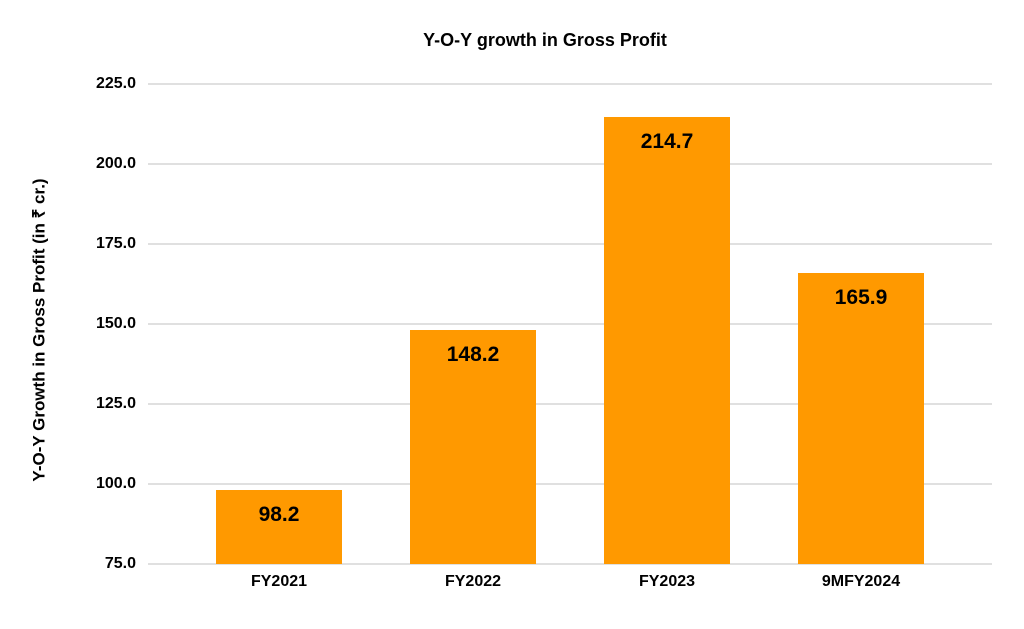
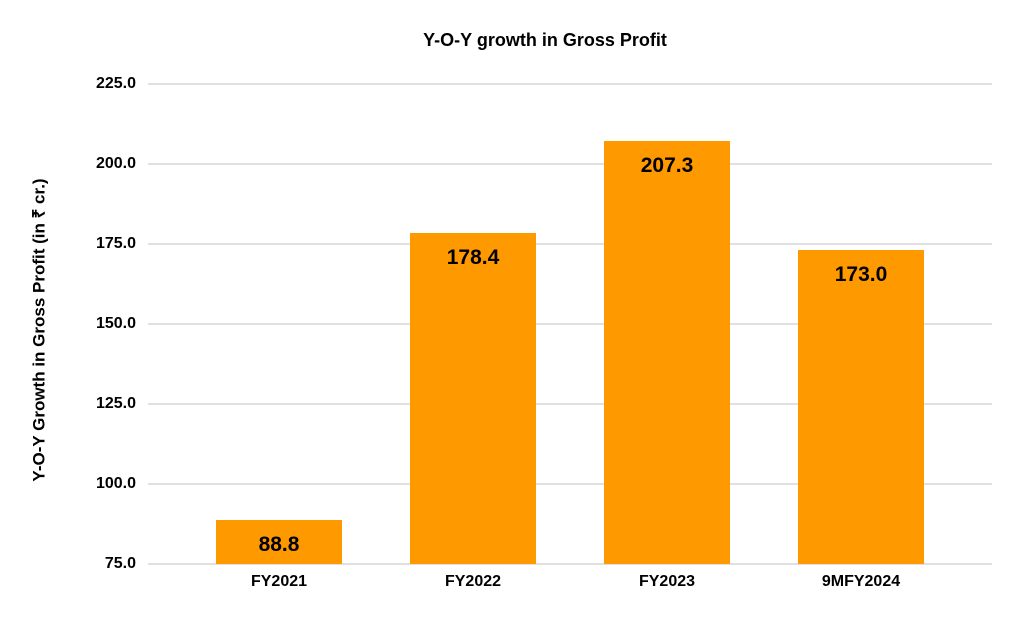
FY2021: 98.2 -> 88.8
FY2022: 148.2 -> 178.4
FY2023: 214.7 -> 207.3
9MFY2024: 165.9 -> 173.0
